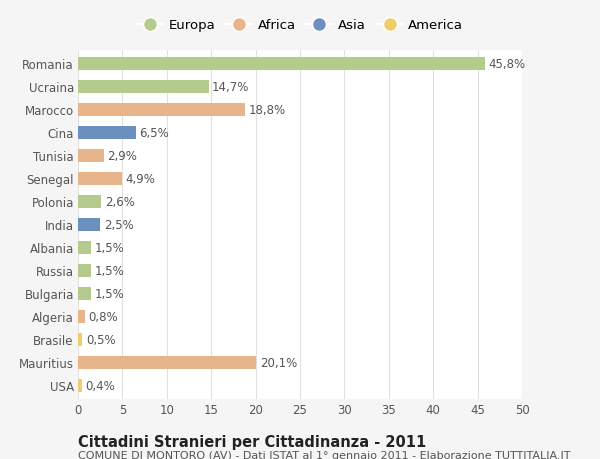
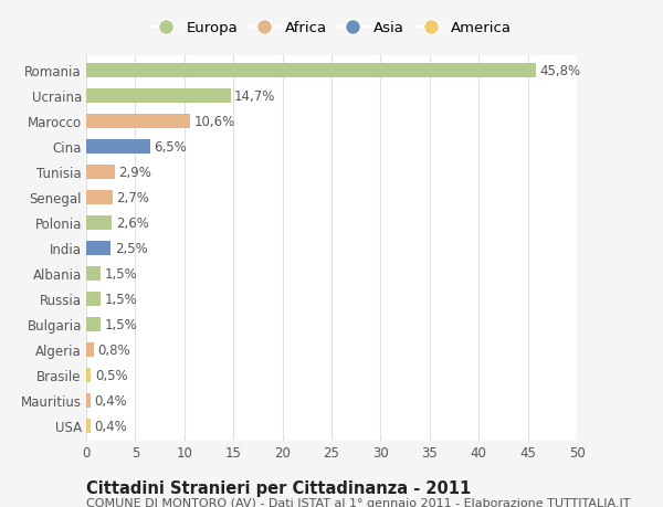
Marocco: 18,8% -> 10,6%
Senegal: 4,9% -> 2,7%
Mauritius: 20,1% -> 0,4%
